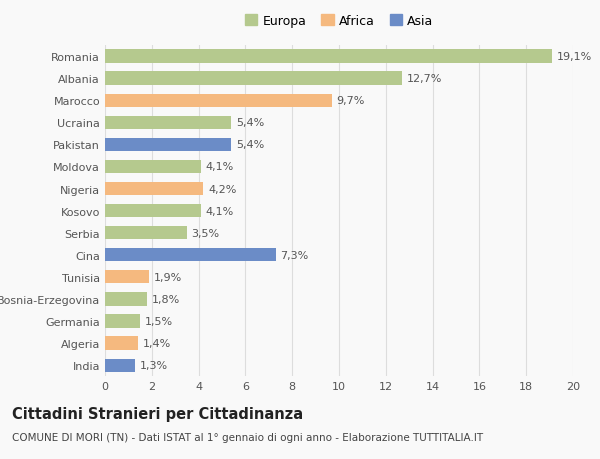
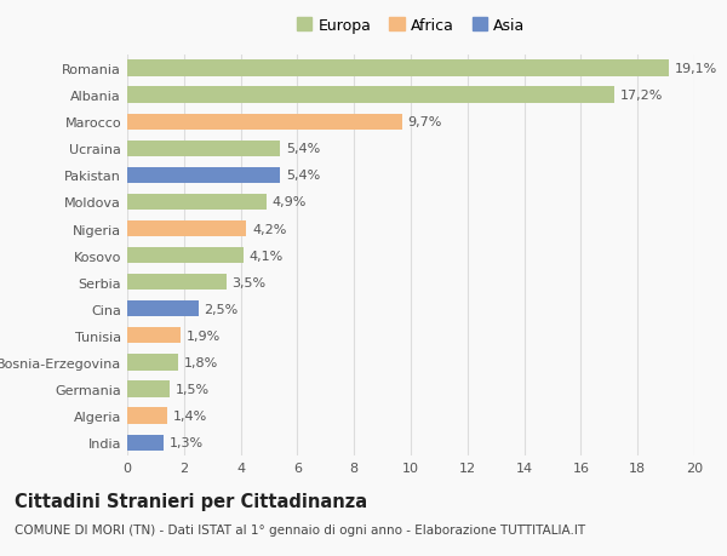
Albania: 12,7% -> 17,2%
Moldova: 4,1% -> 4,9%
Cina: 7,3% -> 2,5%
